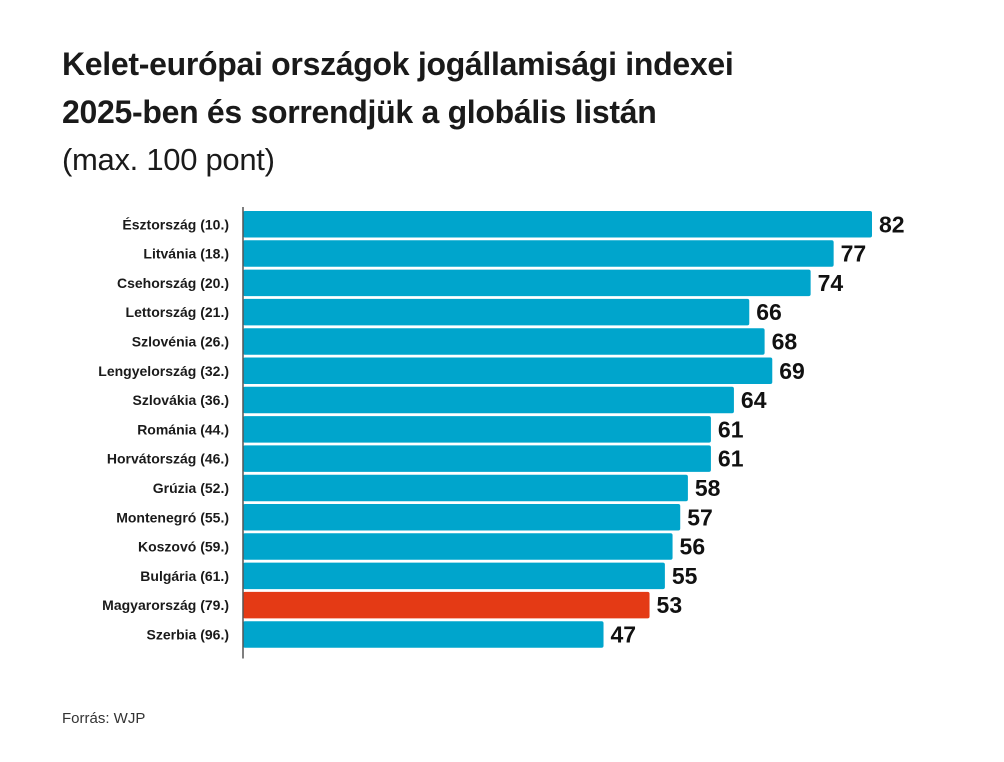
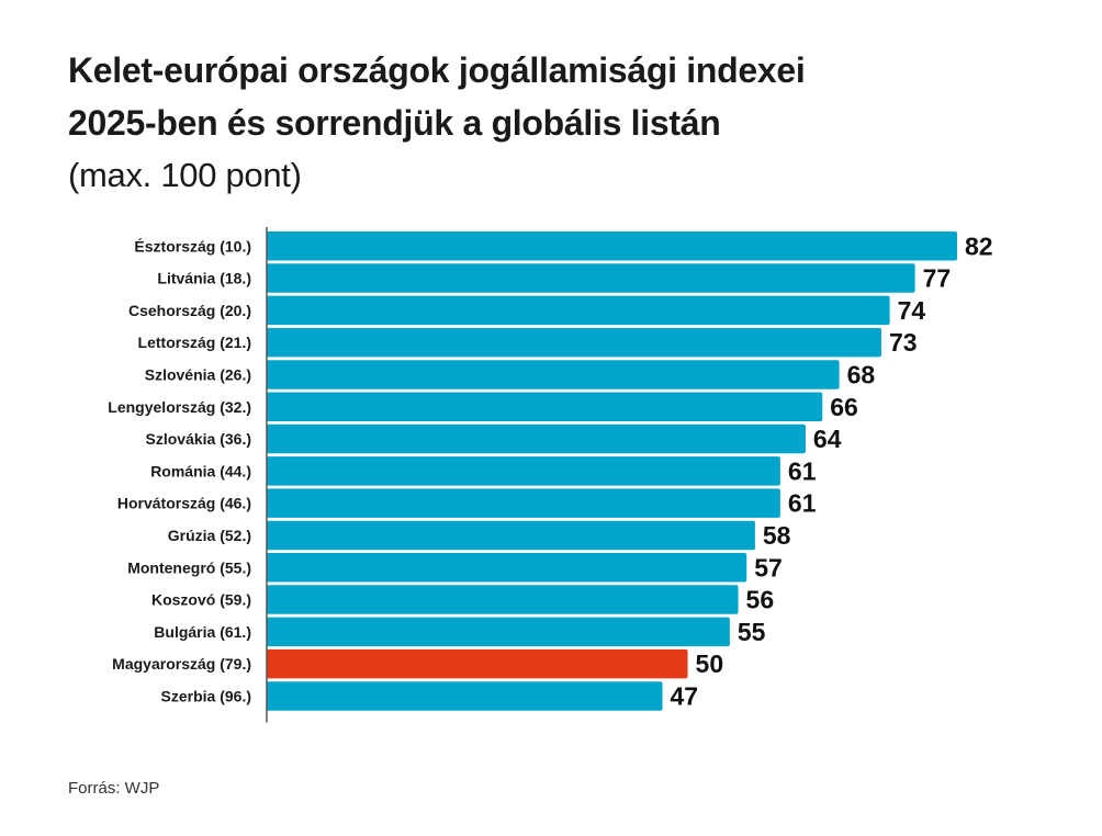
Lettország (21.): 66 -> 73
Lengyelország (32.): 69 -> 66
Magyarország (79.): 53 -> 50
